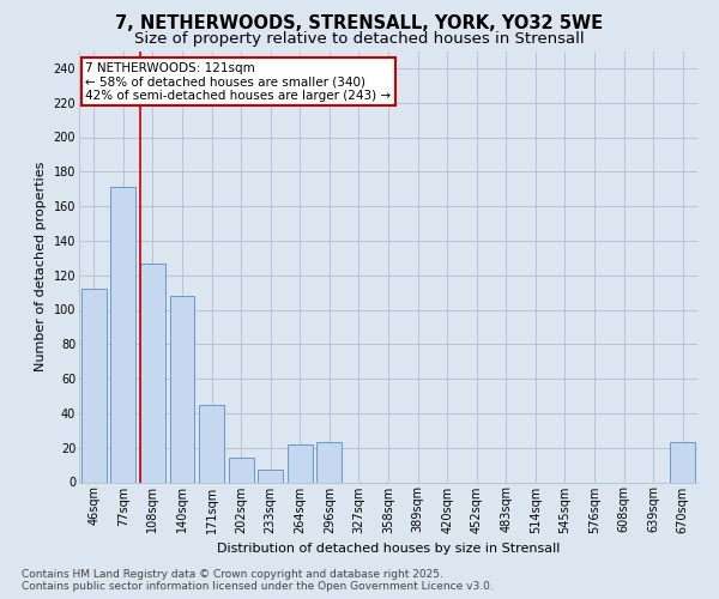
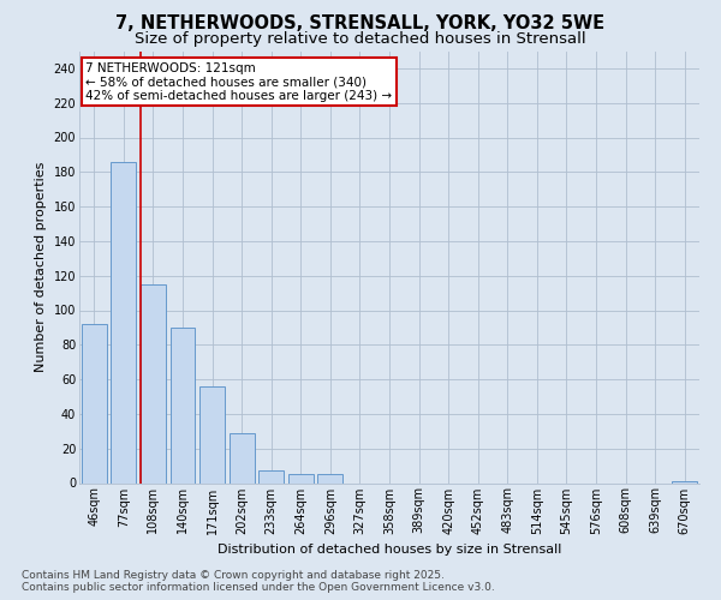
46sqm: 112 -> 92
77sqm: 171 -> 186
108sqm: 127 -> 115
140sqm: 108 -> 90
171sqm: 45 -> 56
202sqm: 14 -> 29
264sqm: 22 -> 5
296sqm: 23 -> 5
670sqm: 23 -> 1
